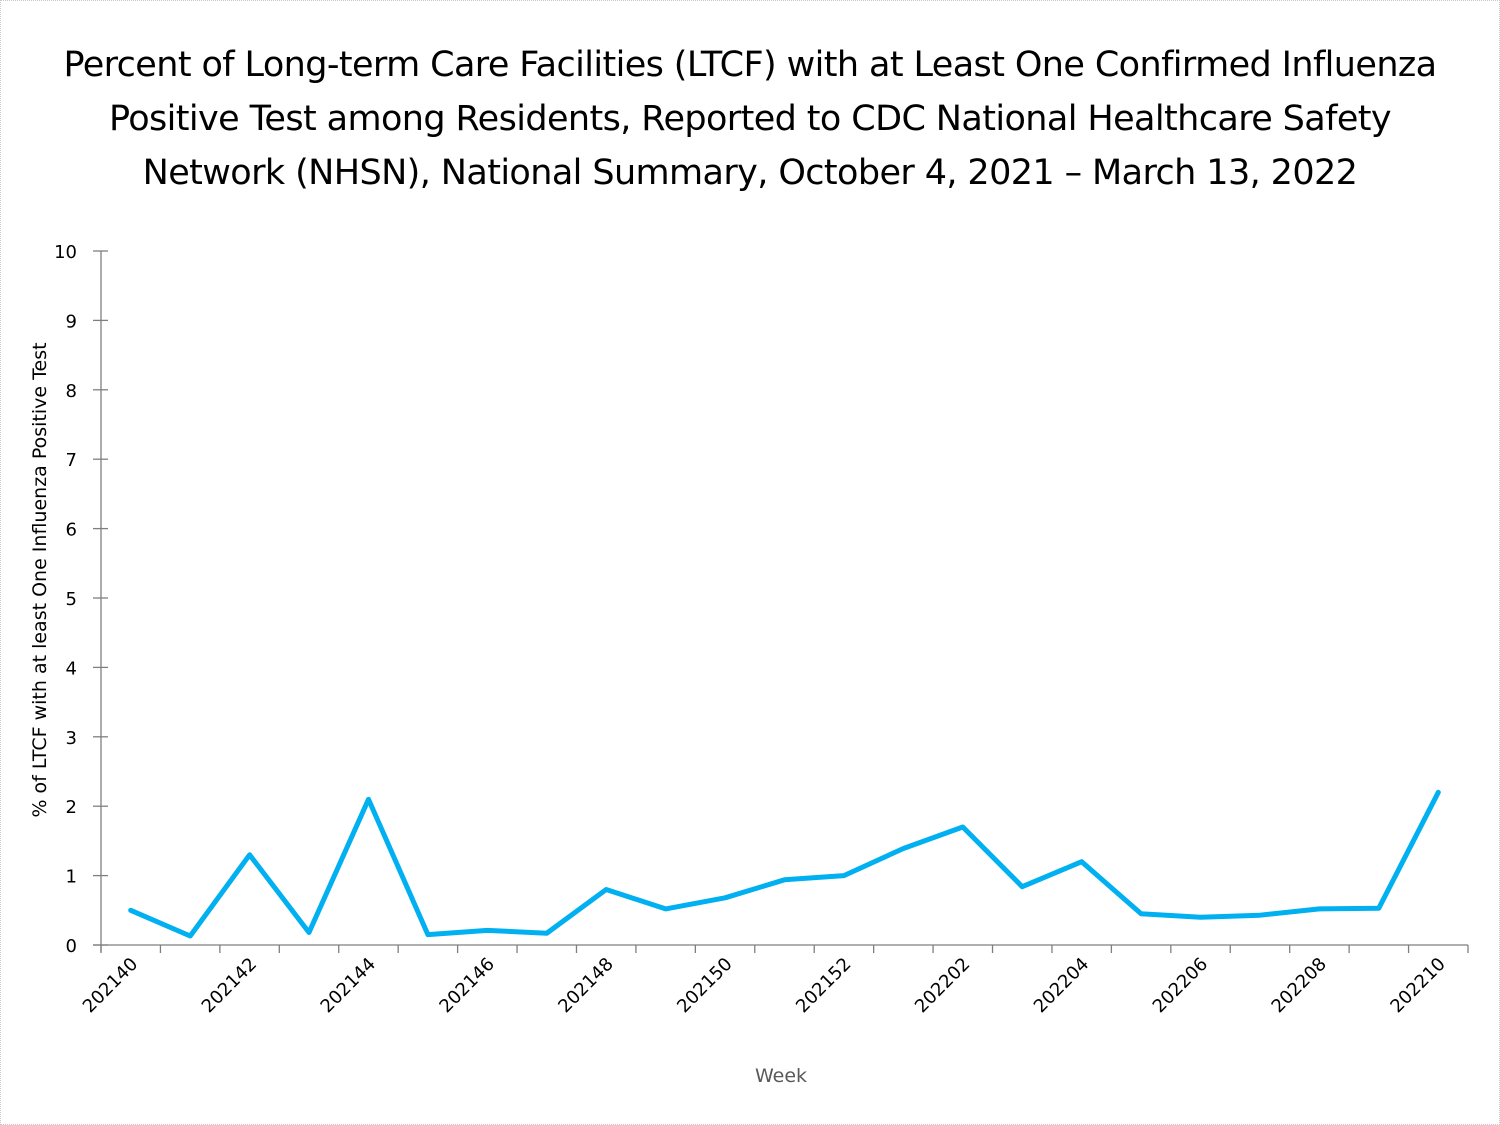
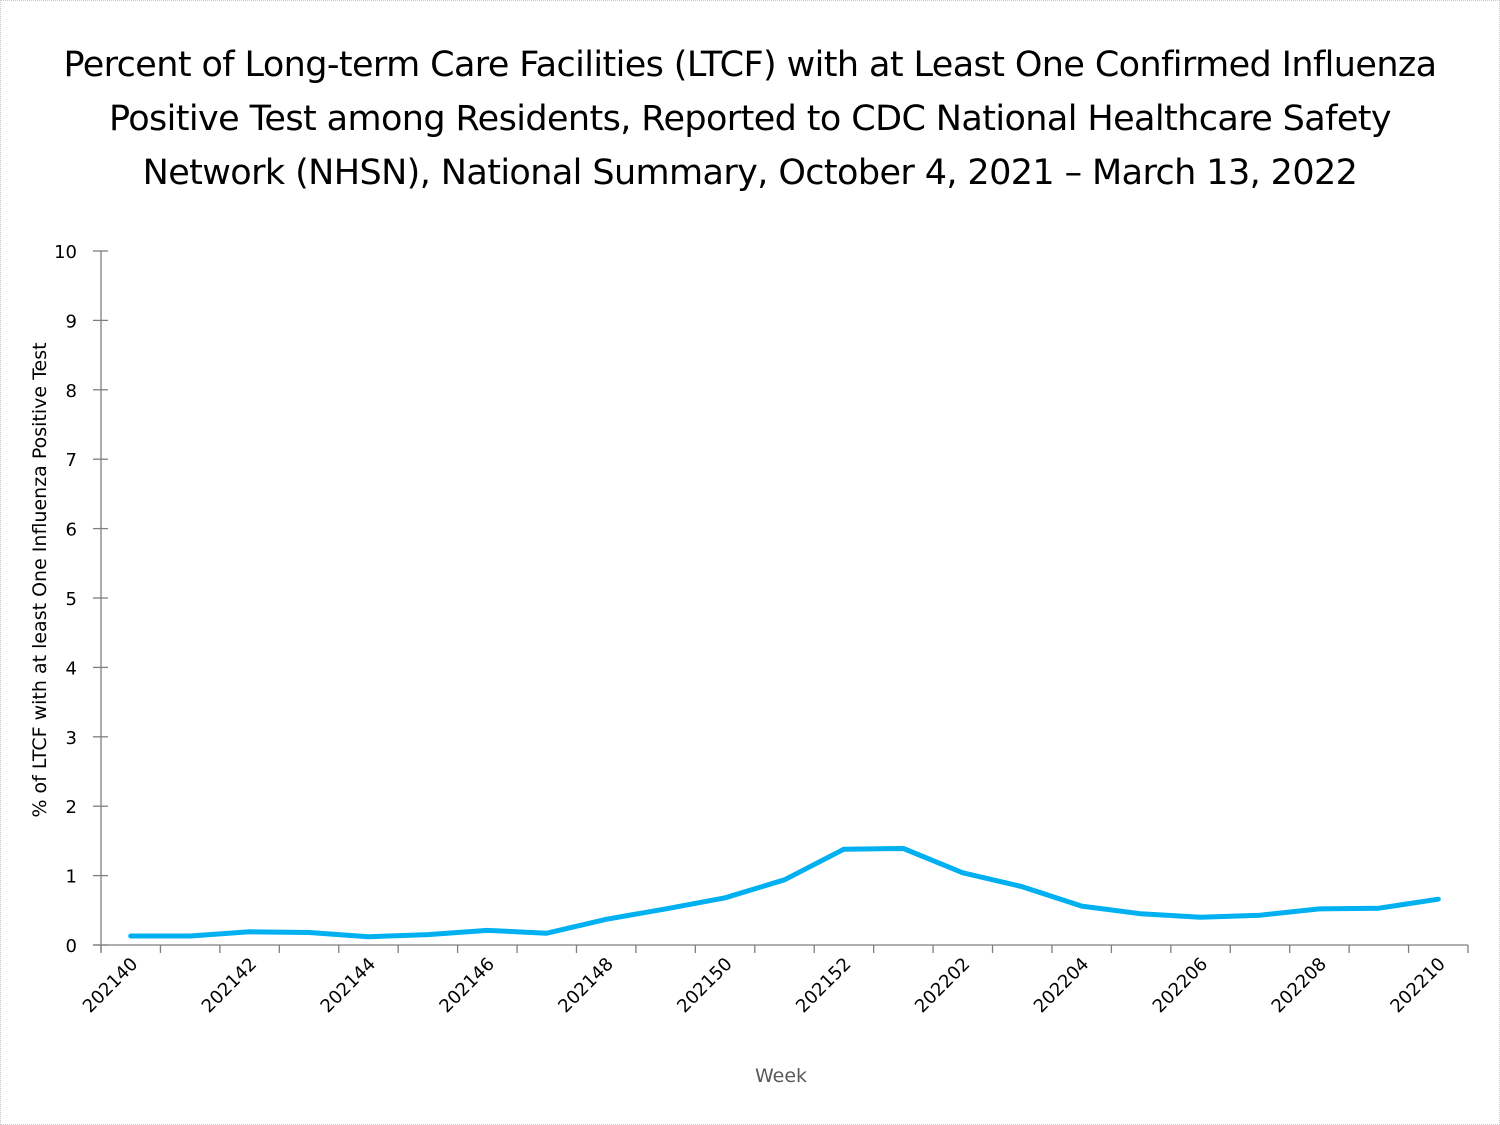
202140: 0.5 -> 0.1
202142: 1.3 -> 0.2
202144: 2.1 -> 0.1
202148: 0.8 -> 0.4
202152: 1.0 -> 1.4
202202: 1.7 -> 1.0
202204: 1.2 -> 0.6
202210: 2.2 -> 0.7
